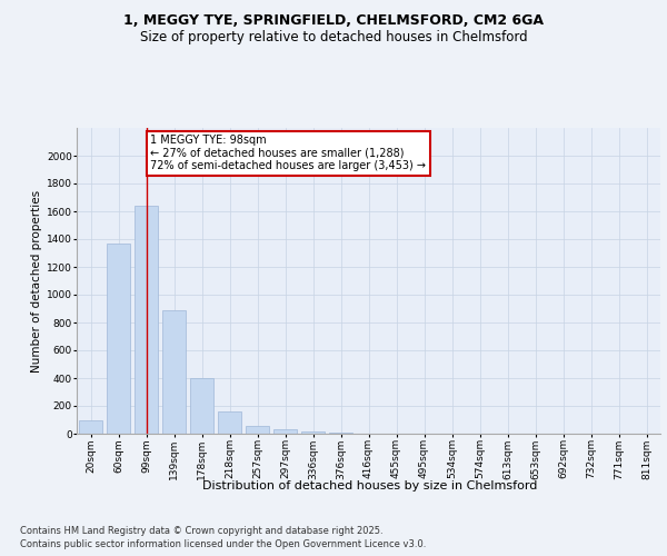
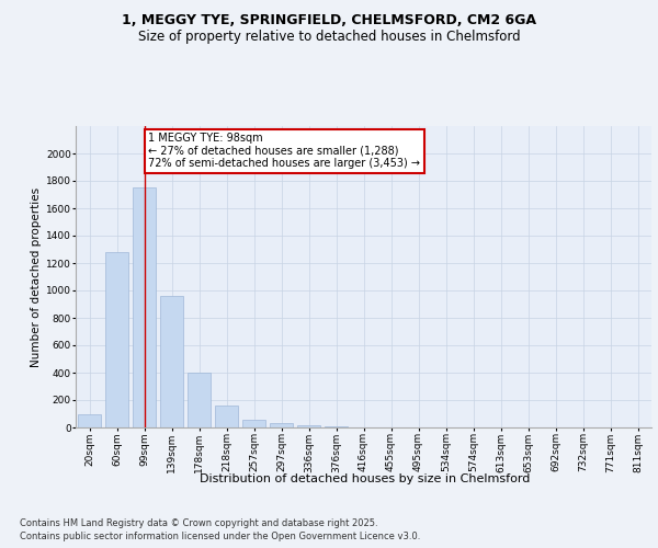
60sqm: 1370 -> 1280
99sqm: 1640 -> 1750
139sqm: 890 -> 960
